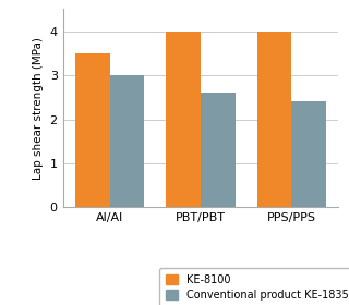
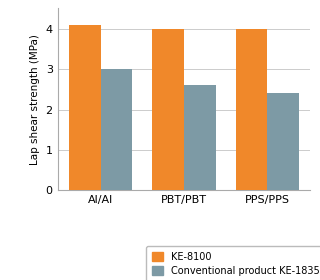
KE-8100/Al/Al: 3.5 -> 4.1
